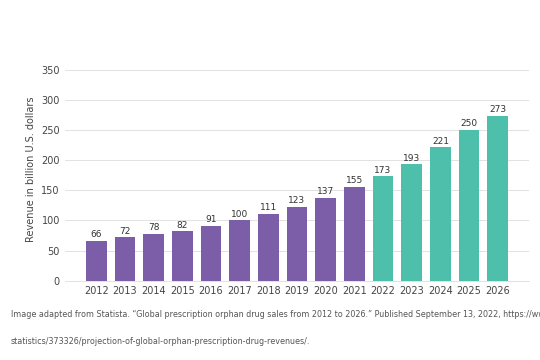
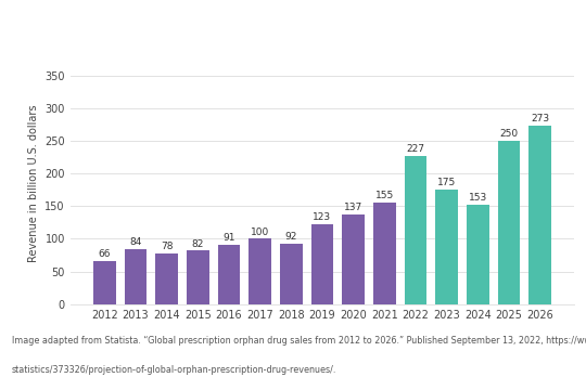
2013: 72 -> 84
2018: 111 -> 92
2022: 173 -> 227
2023: 193 -> 175
2024: 221 -> 153
